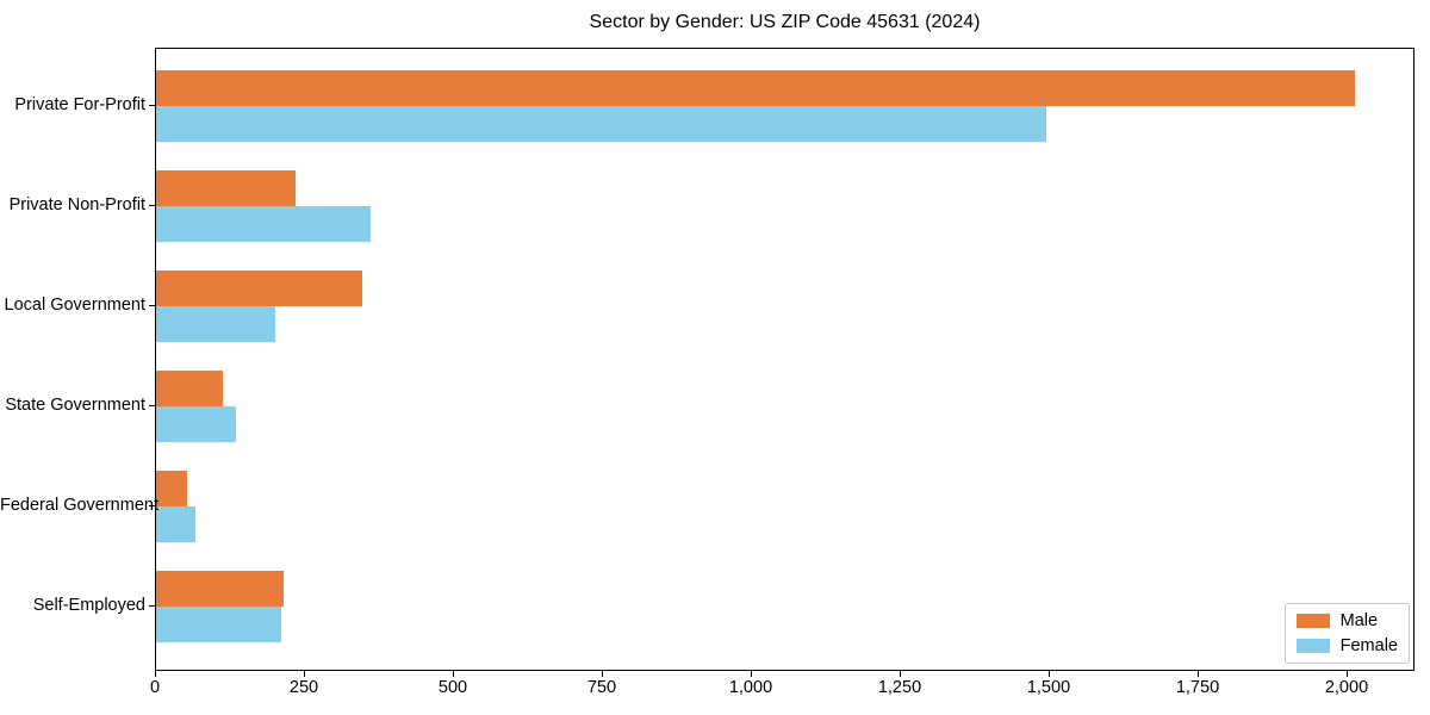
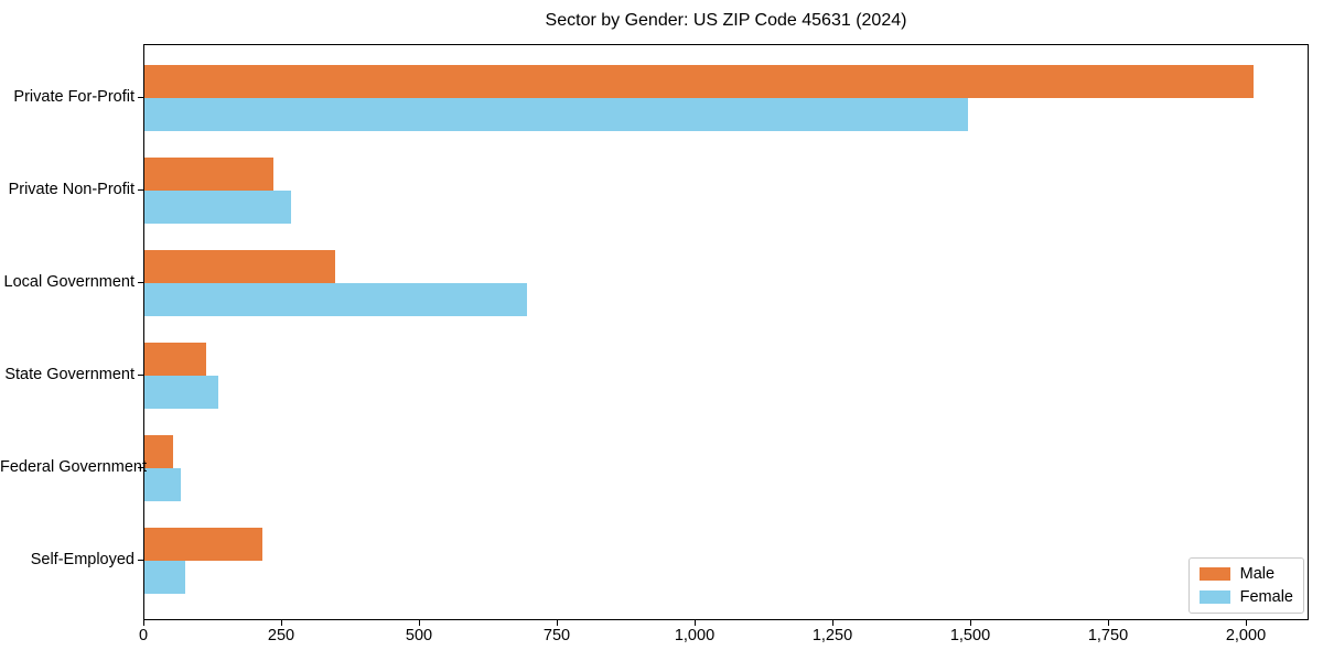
Female/Private Non-Profit: 360 -> 270
Female/Local Government: 200 -> 690
Female/Self-Employed: 210 -> 70
